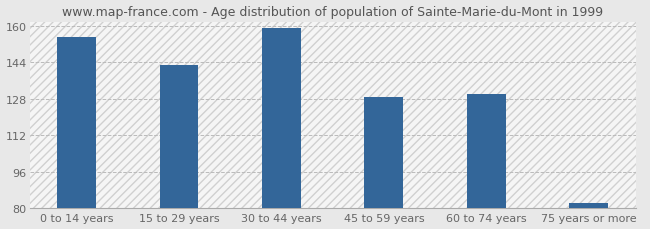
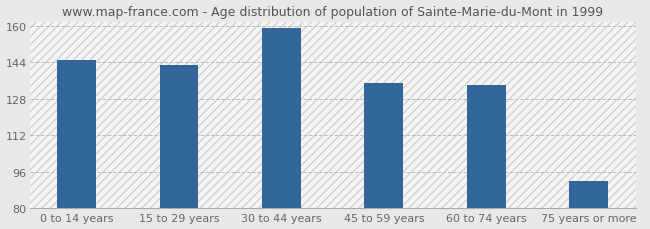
0 to 14 years: 155 -> 145
45 to 59 years: 129 -> 135
60 to 74 years: 130 -> 134
75 years or more: 82 -> 92
